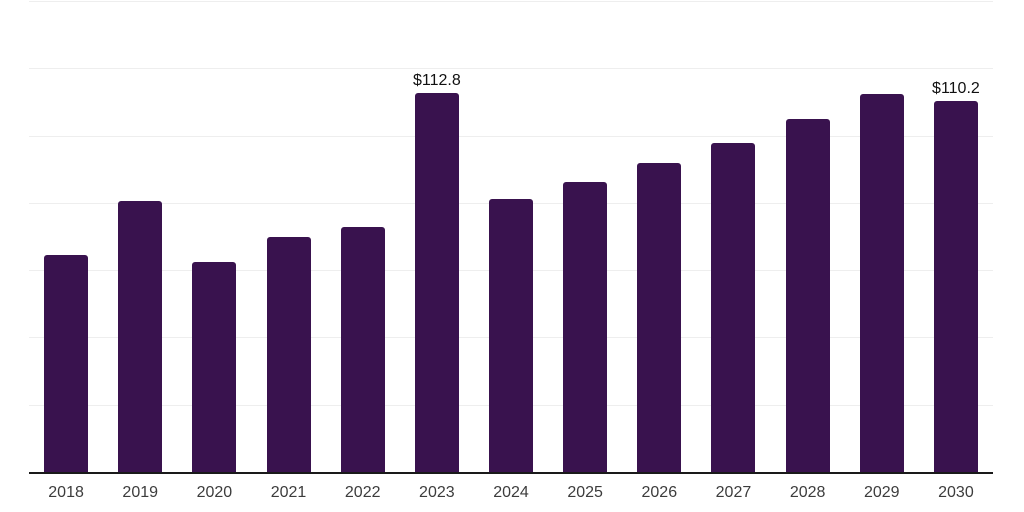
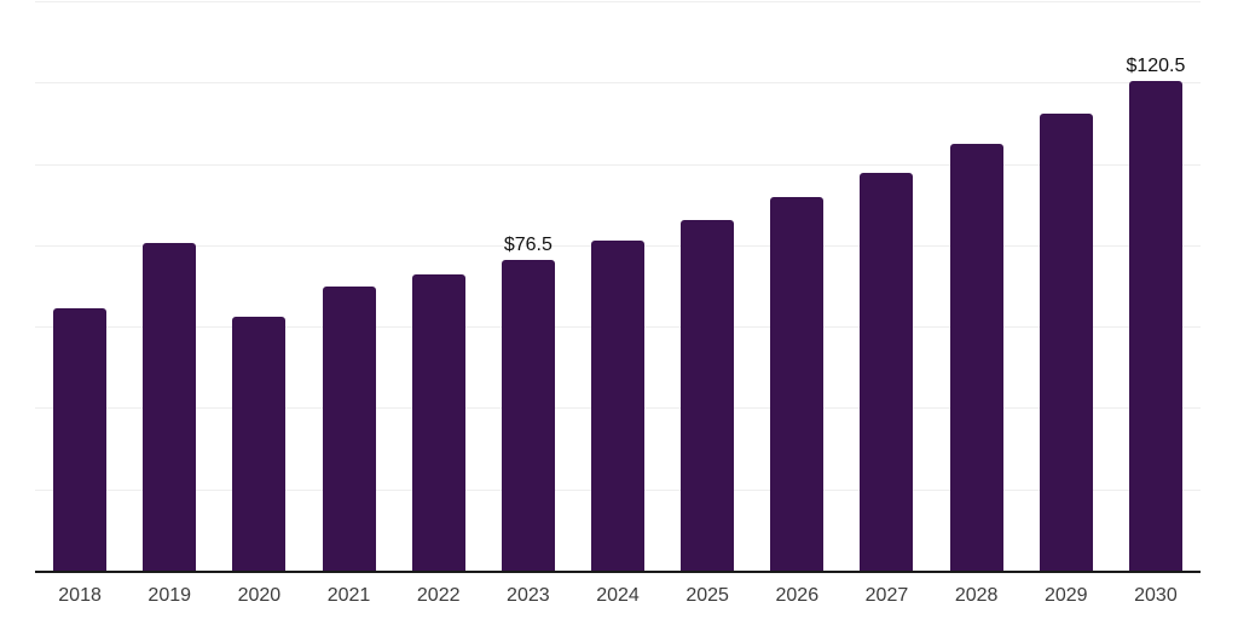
2023: $112.8 -> $76.5
2030: $110.2 -> $120.5
